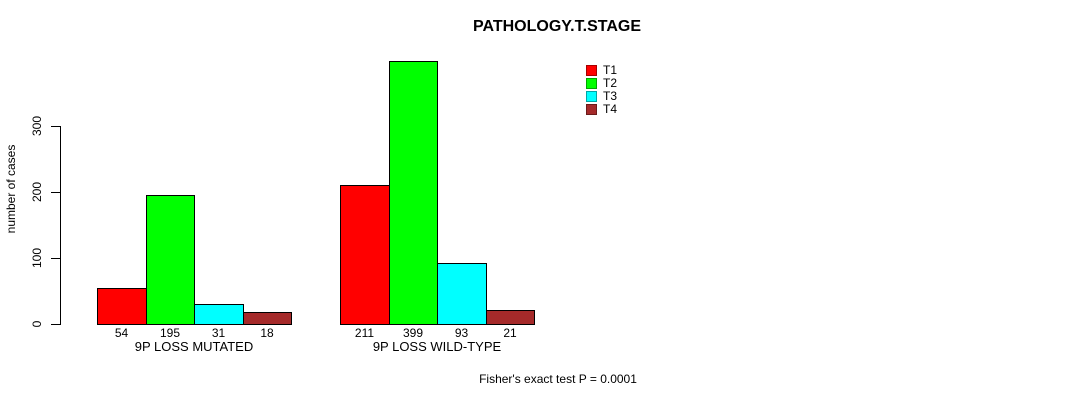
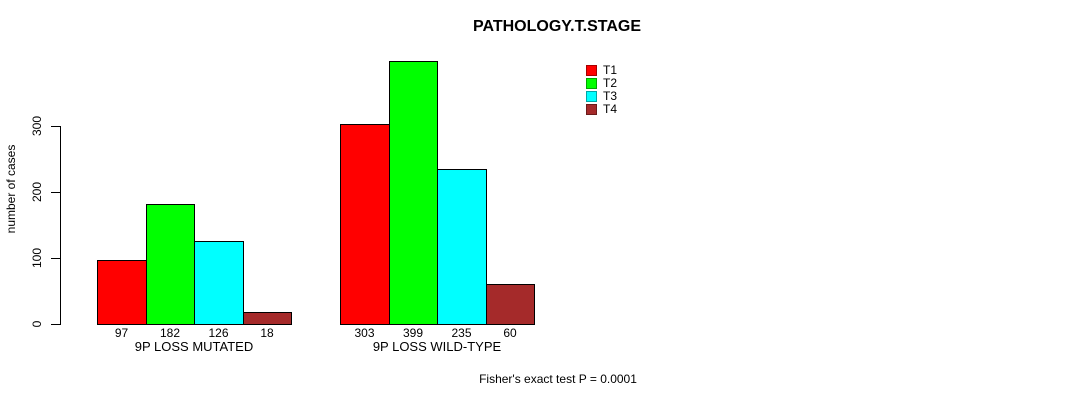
T1/9P LOSS MUTATED: 54 -> 97
T2/9P LOSS MUTATED: 195 -> 182
T3/9P LOSS MUTATED: 31 -> 126
T1/9P LOSS WILD-TYPE: 211 -> 303
T3/9P LOSS WILD-TYPE: 93 -> 235
T4/9P LOSS WILD-TYPE: 21 -> 60
